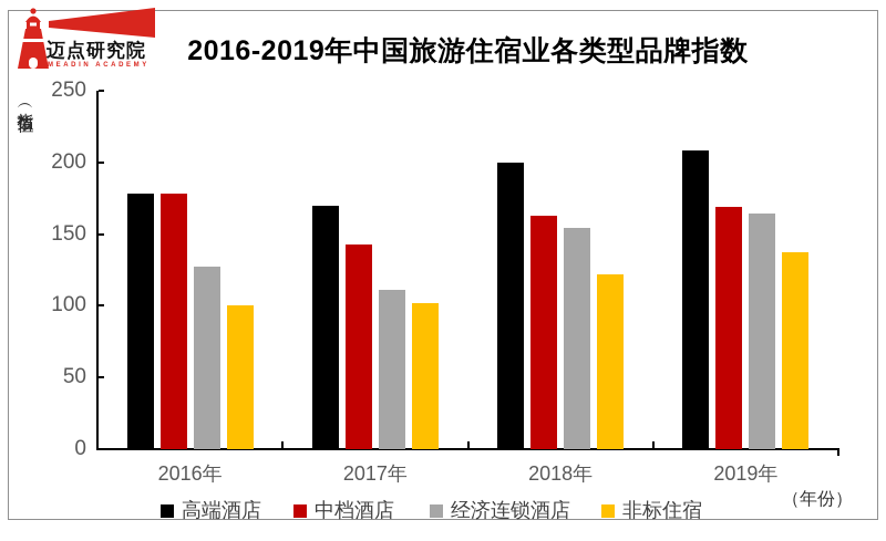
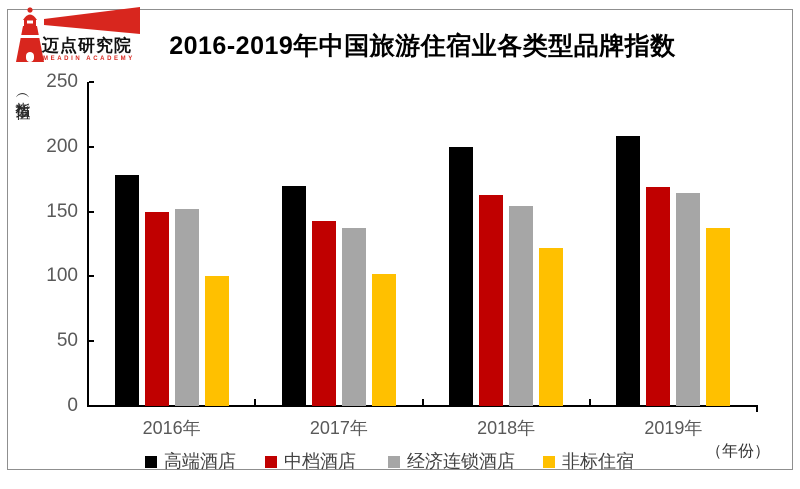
中档酒店/2016年: 178 -> 150
经济连锁酒店/2016年: 127 -> 152
经济连锁酒店/2017年: 111 -> 137
